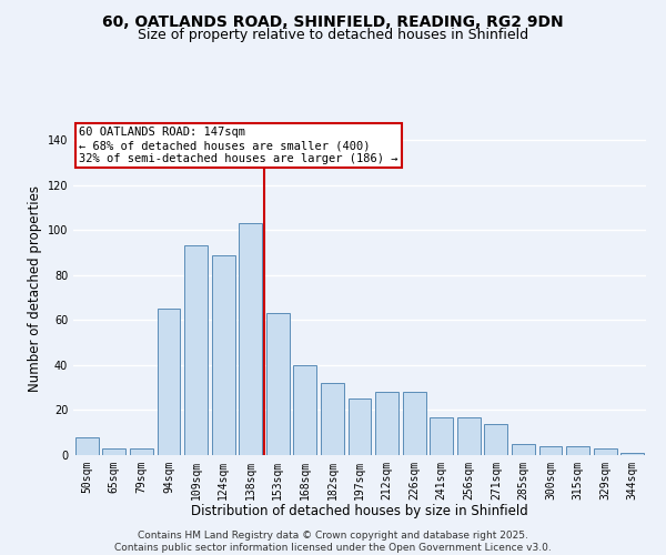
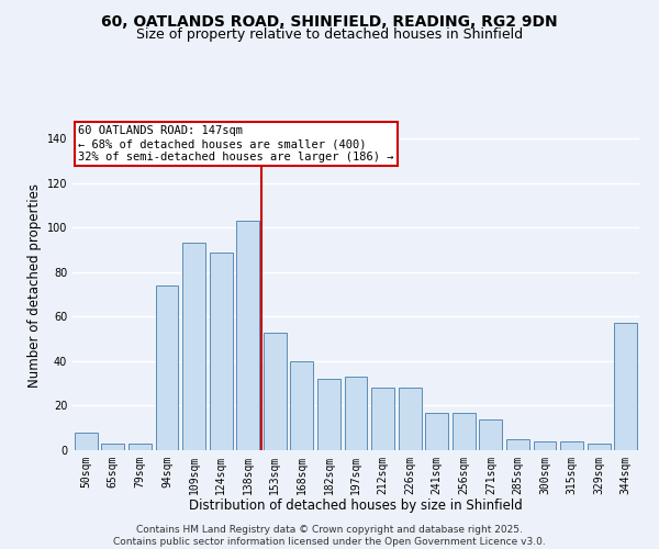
94sqm: 65 -> 74
153sqm: 63 -> 53
197sqm: 25 -> 33
344sqm: 1 -> 57
